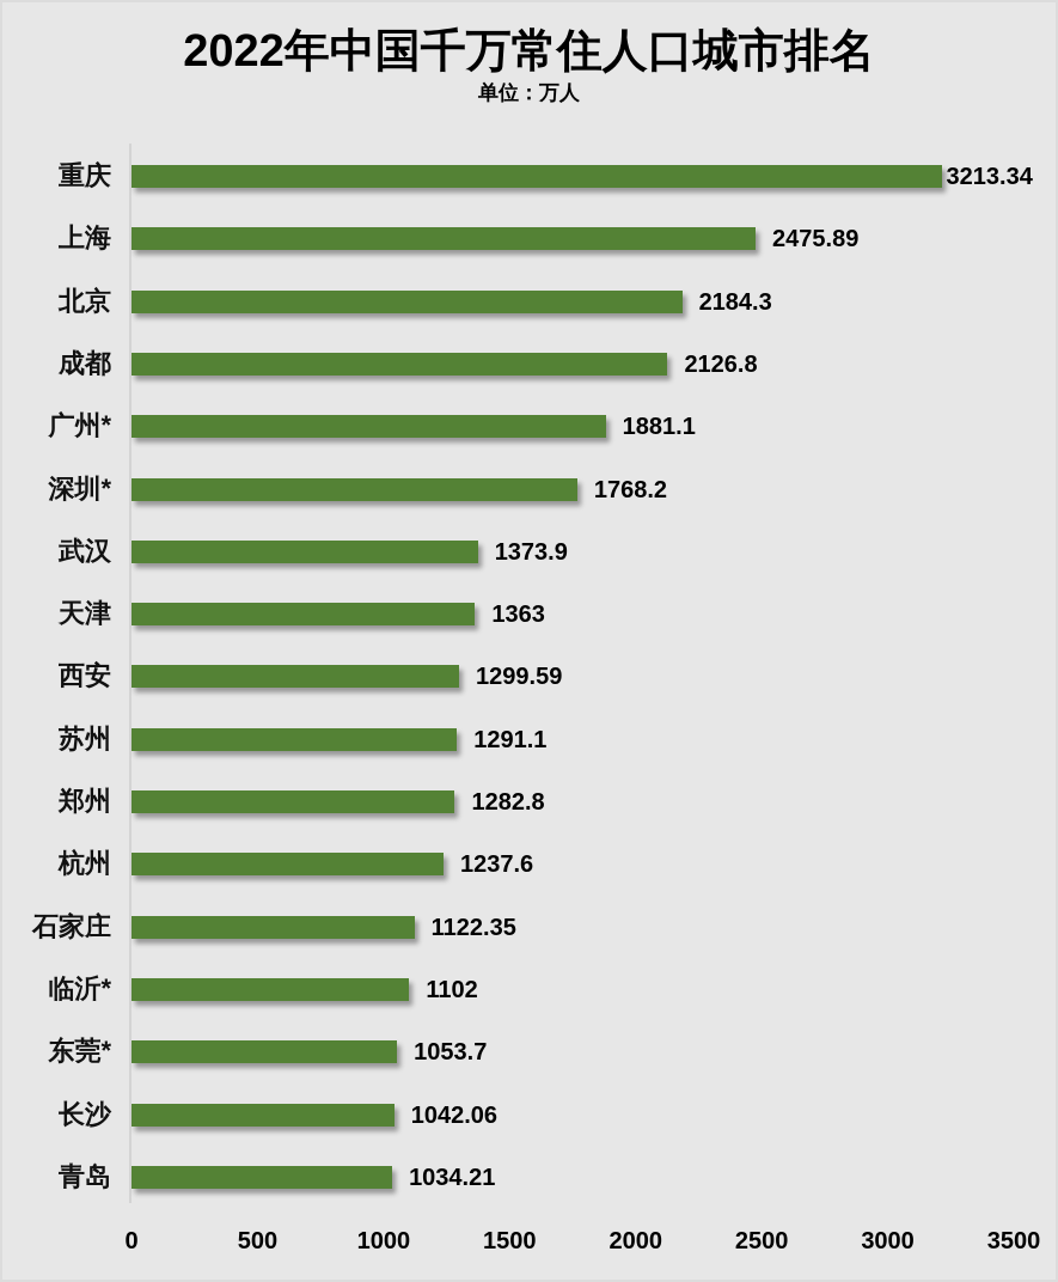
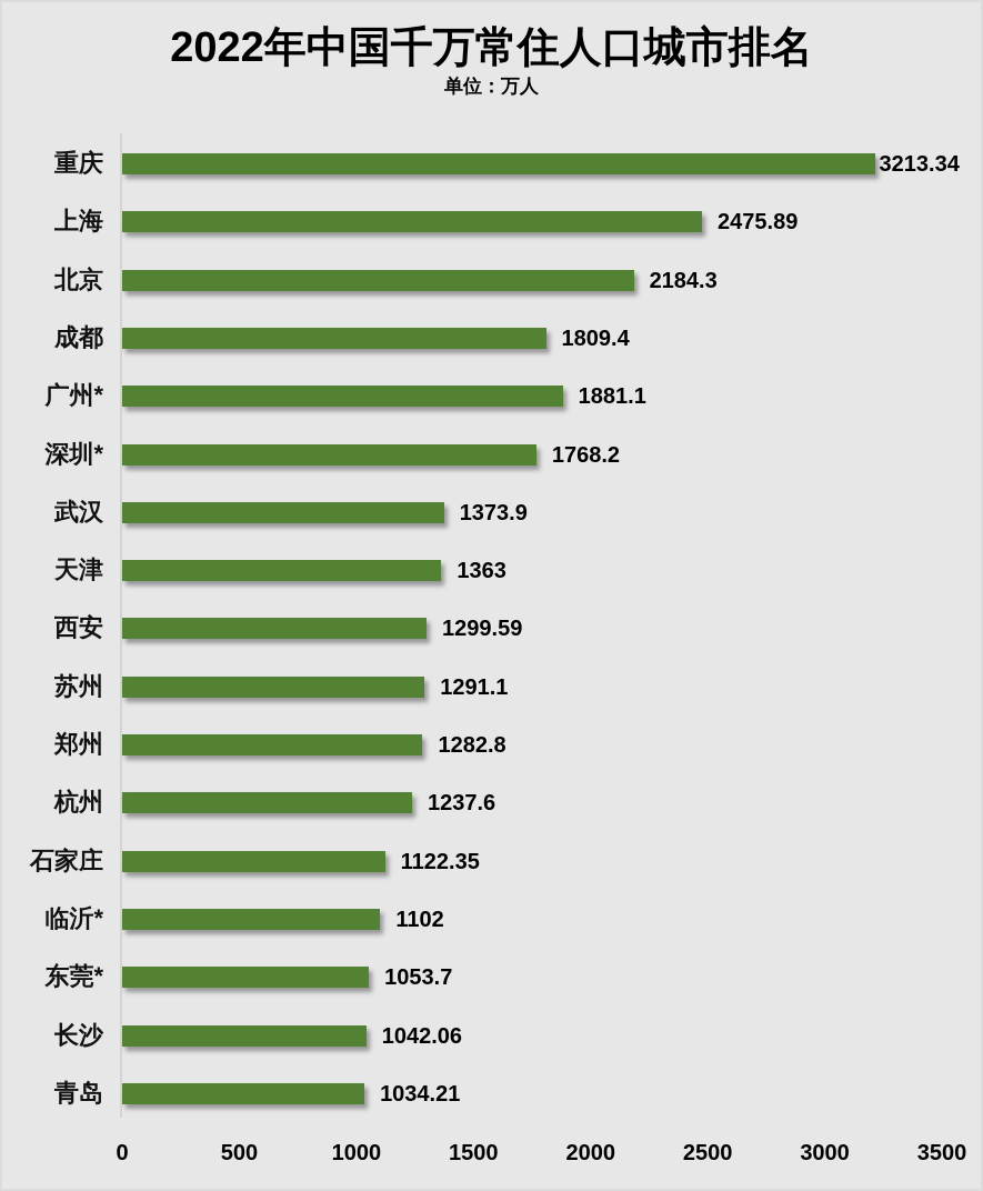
成都: 2126.8 -> 1809.4
